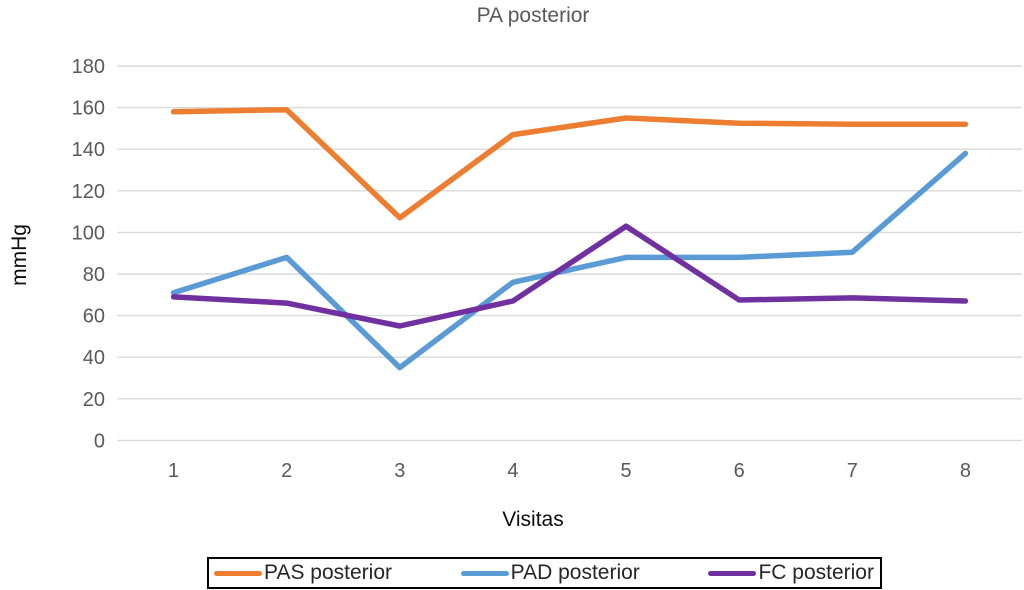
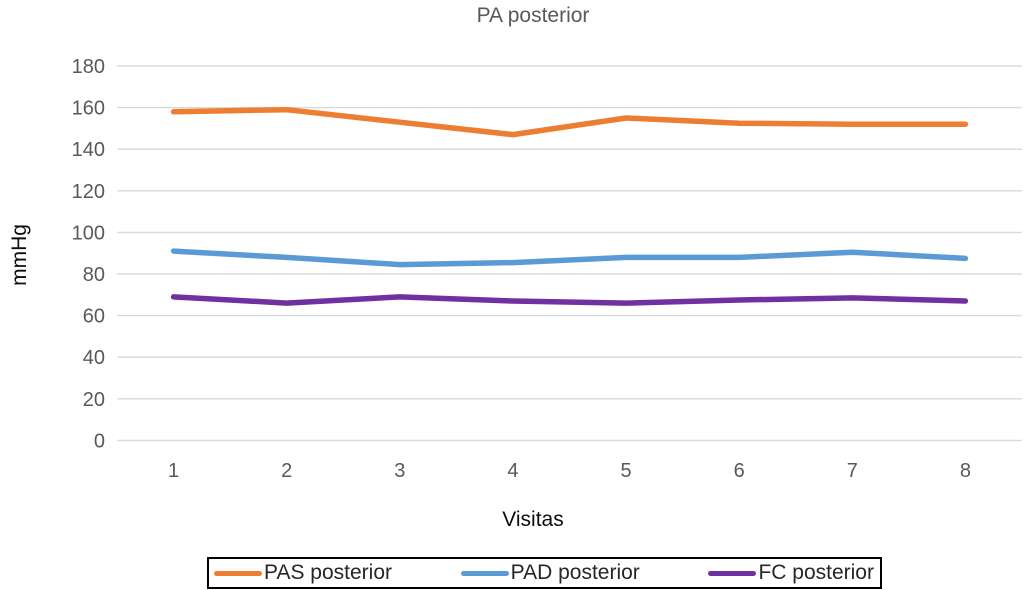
PAD posterior/1: 71 -> 91
PAS posterior/3: 107 -> 153
PAD posterior/3: 35 -> 84
FC posterior/3: 55 -> 69
PAD posterior/4: 76 -> 86
FC posterior/5: 103 -> 66
PAD posterior/8: 138 -> 88
